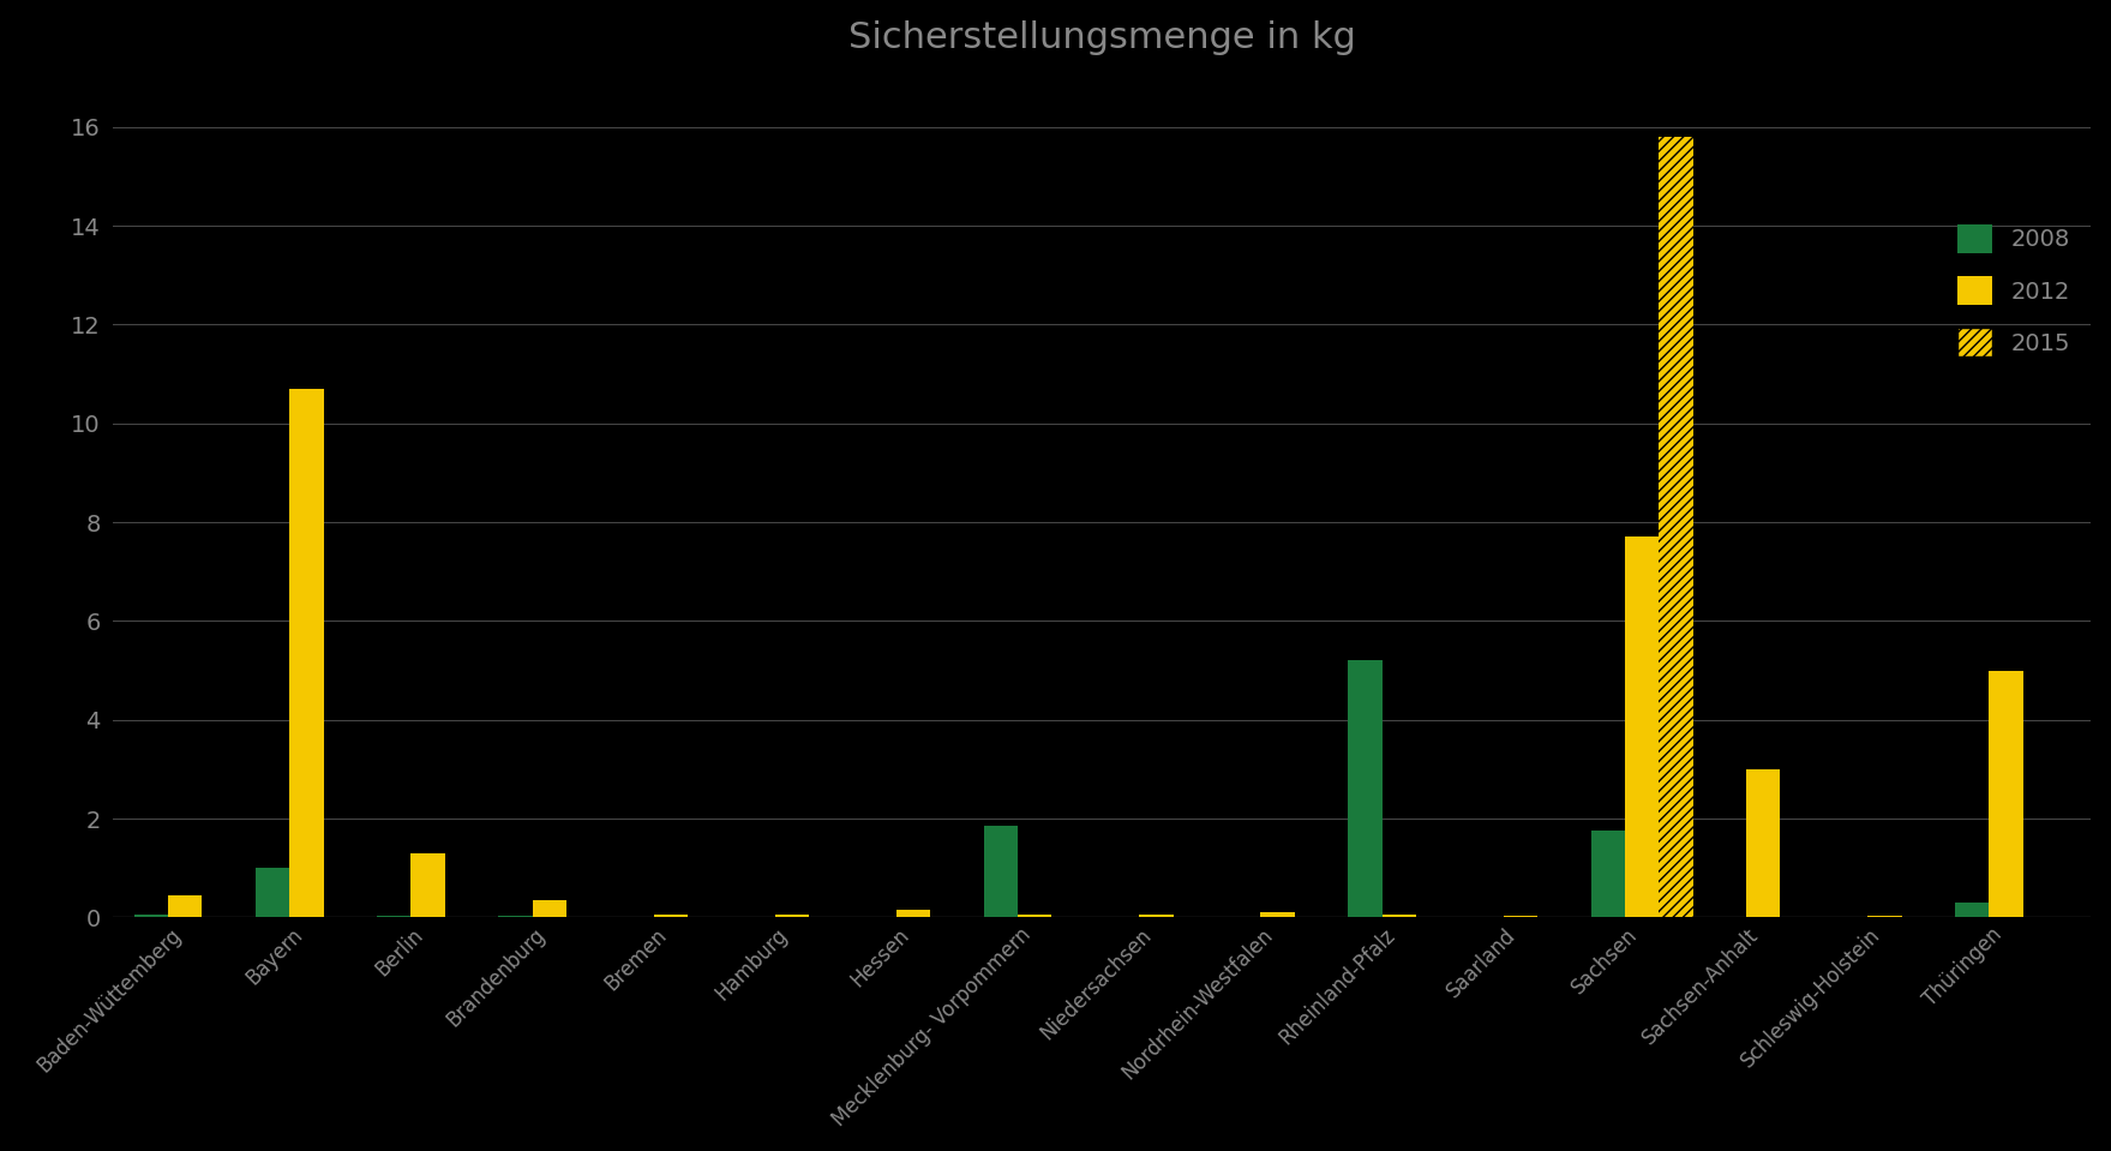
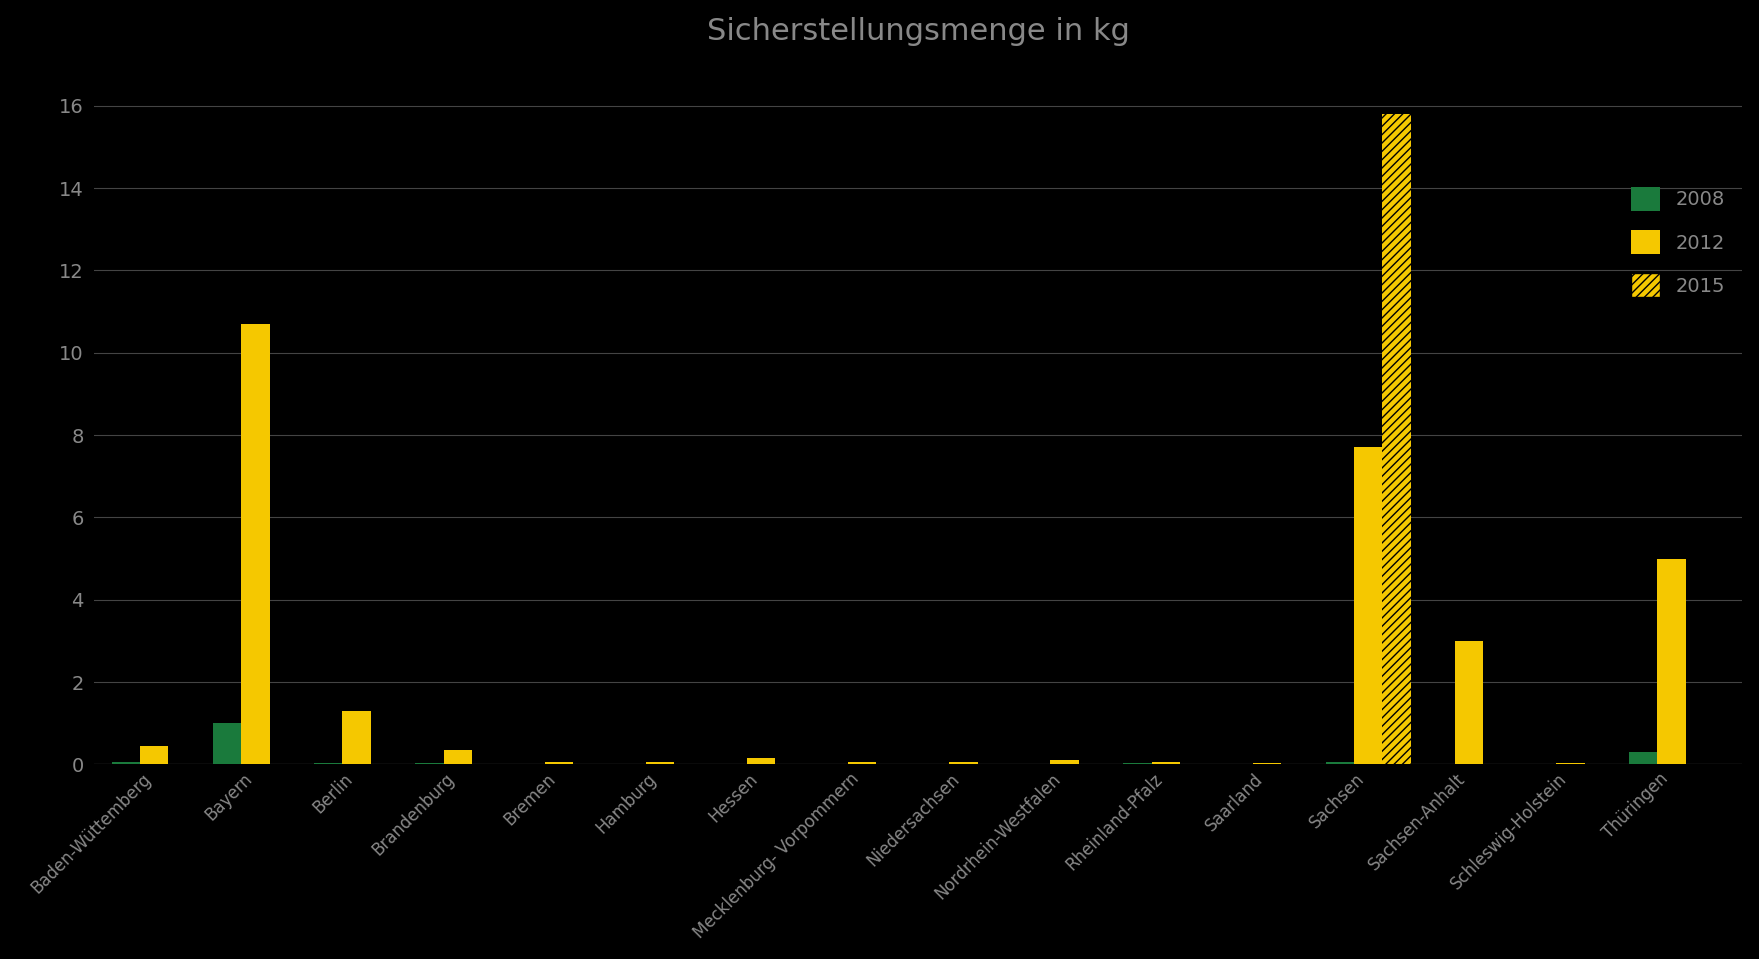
2008/Mecklenburg- Vorpommern: 1.85 -> 0.02
2008/Rheinland-Pfalz: 5.20 -> 0.03
2008/Sachsen: 1.75 -> 0.05
